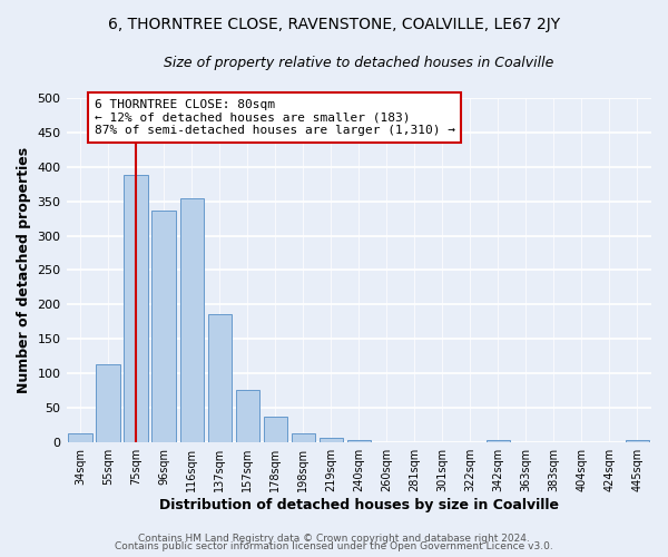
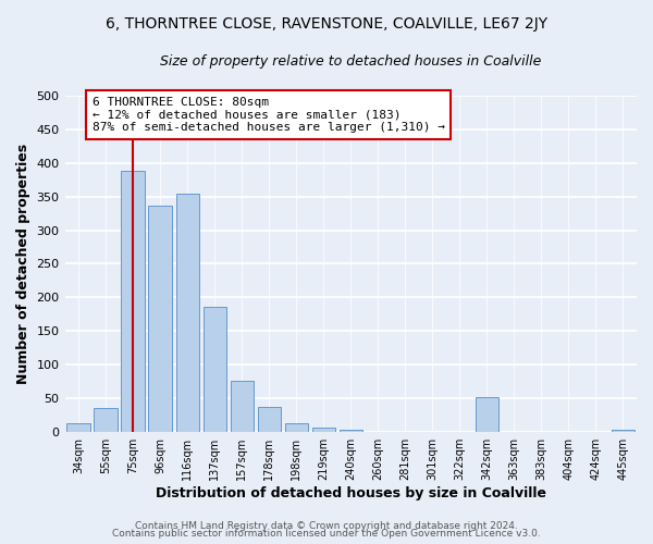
55sqm: 113 -> 36
342sqm: 4 -> 52
